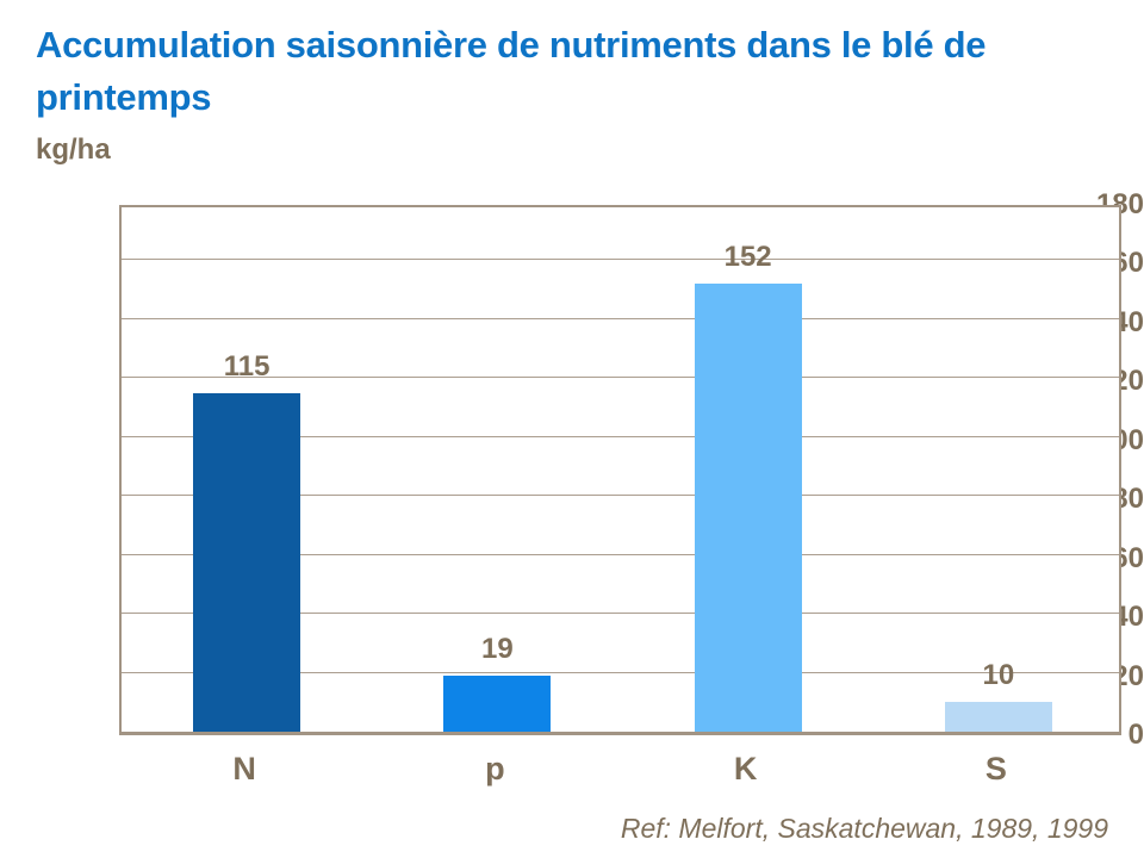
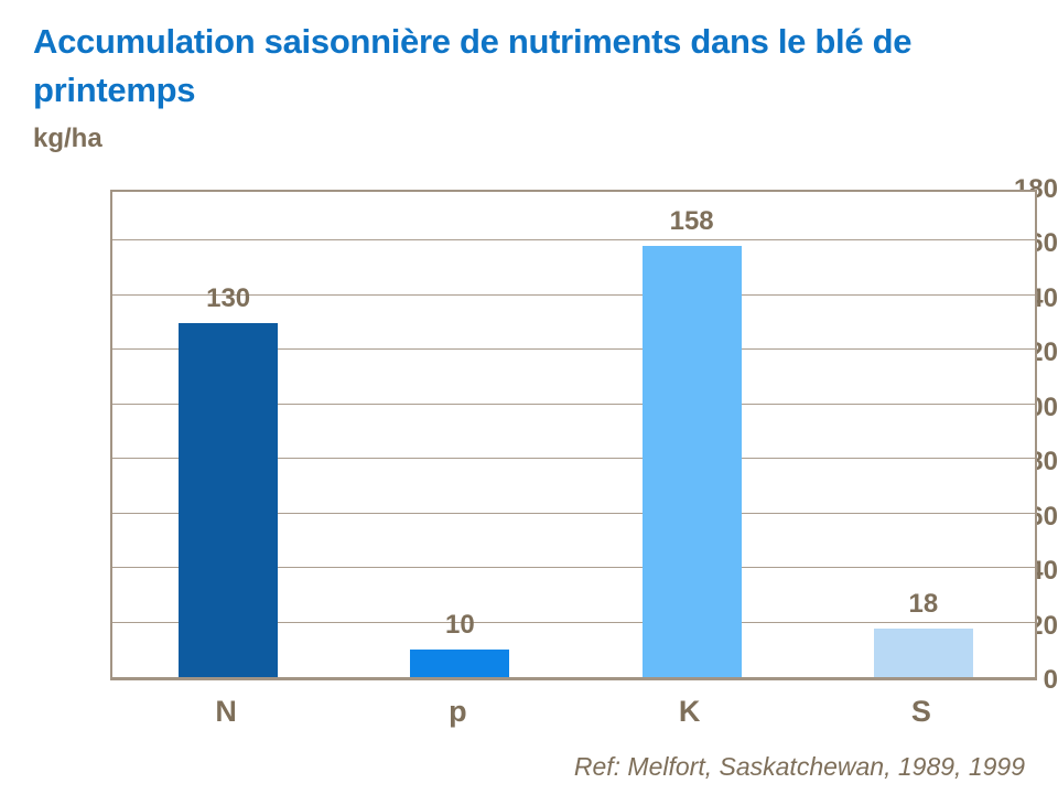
N: 115 -> 130
p: 19 -> 10
K: 152 -> 158
S: 10 -> 18
